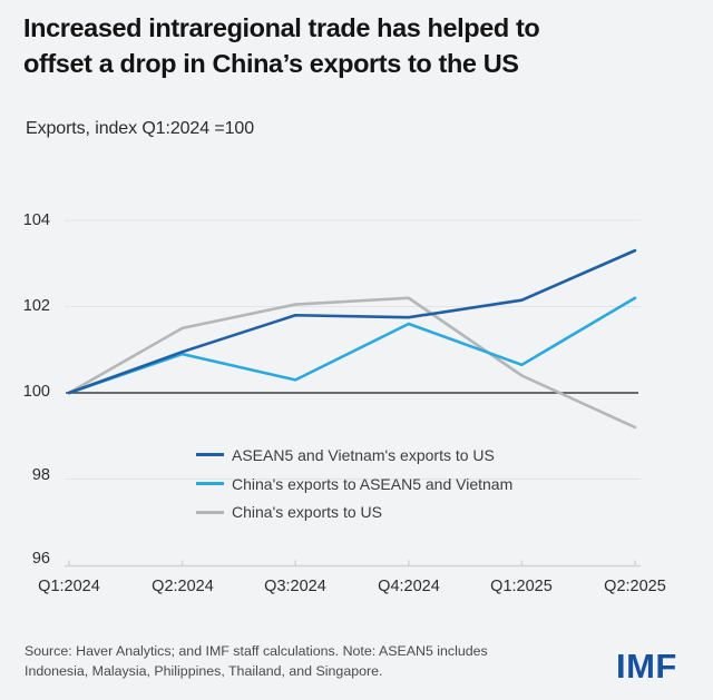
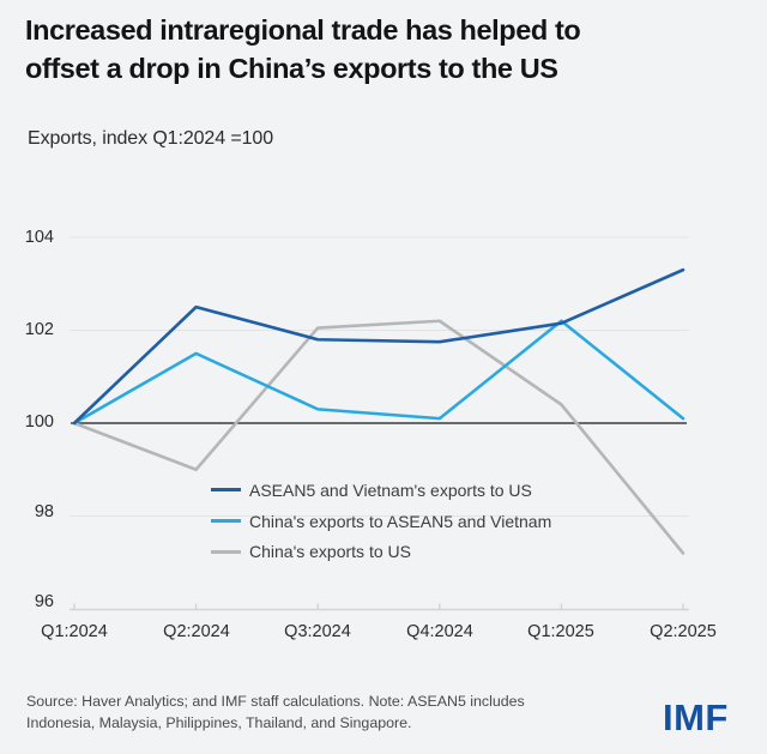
ASEAN5 and Vietnam's exports to US/Q2:2024: 101.0 -> 102.5
China's exports to ASEAN5 and Vietnam/Q2:2024: 100.9 -> 101.5
China's exports to US/Q2:2024: 101.5 -> 99.0
China's exports to ASEAN5 and Vietnam/Q4:2024: 101.6 -> 100.1
China's exports to ASEAN5 and Vietnam/Q1:2025: 100.7 -> 102.2
China's exports to ASEAN5 and Vietnam/Q2:2025: 102.2 -> 100.1
China's exports to US/Q2:2025: 99.2 -> 97.2
